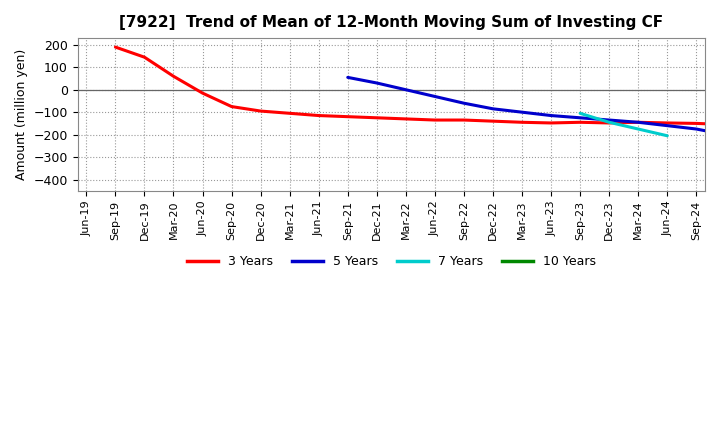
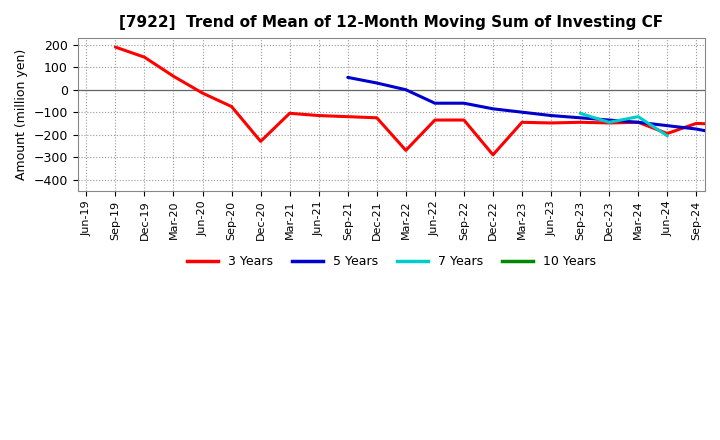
3 Years/Dec-20: -95 -> -230
3 Years/Mar-22: -130 -> -270
5 Years/Jun-22: -30 -> -60
3 Years/Dec-22: -140 -> -290
7 Years/Mar-24: -175 -> -120
3 Years/Jun-24: -148 -> -195
